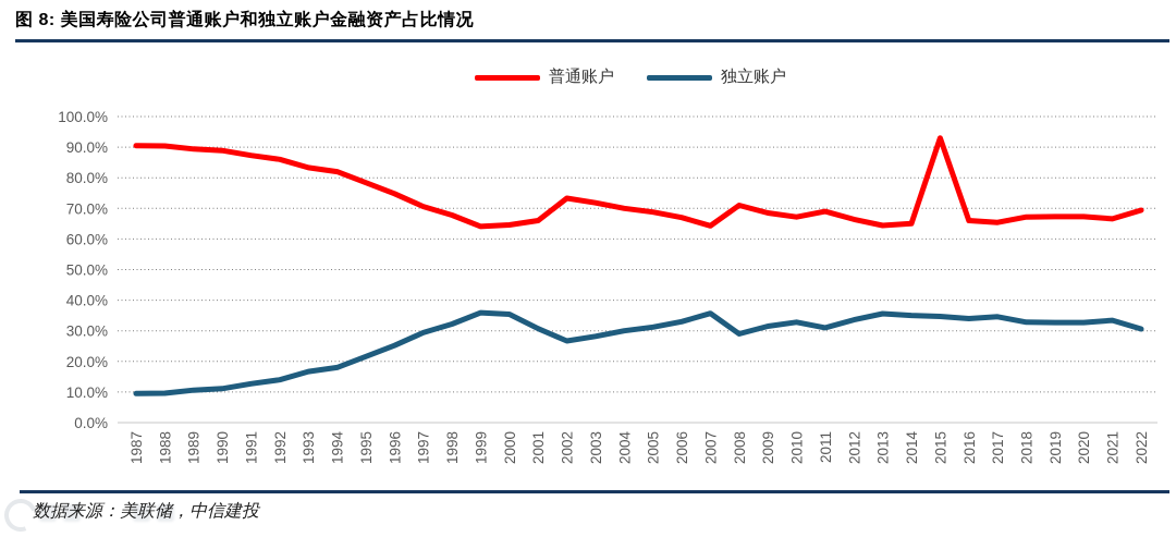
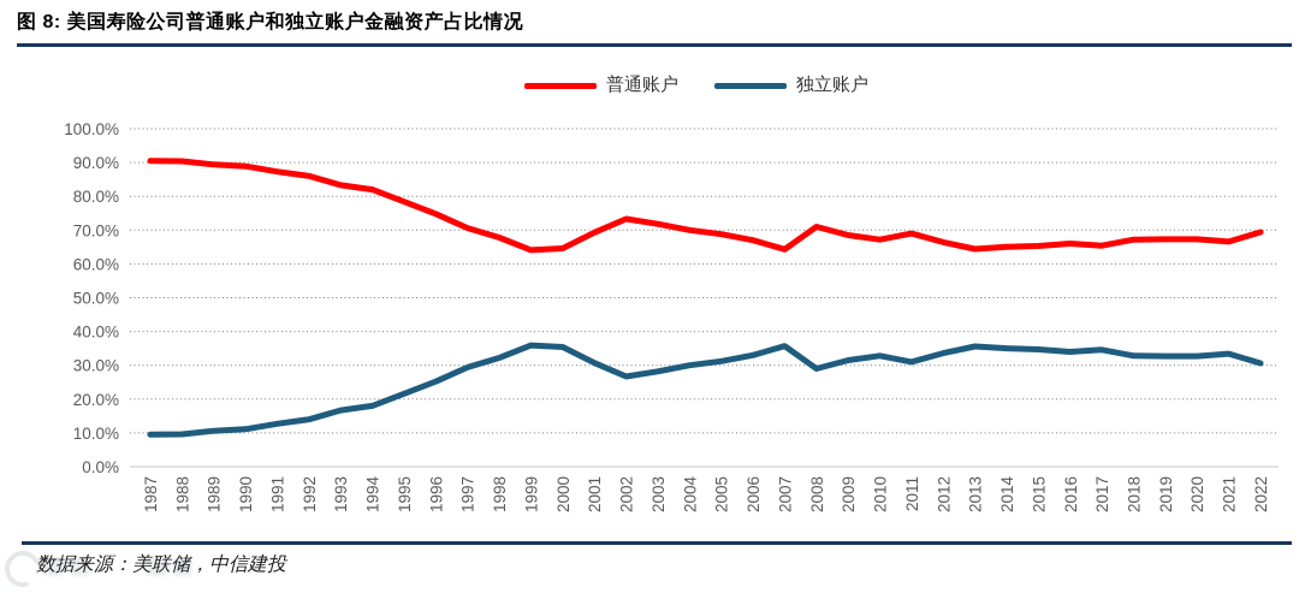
普通账户/2001: 66% -> 69%
普通账户/2015: 93% -> 65%
